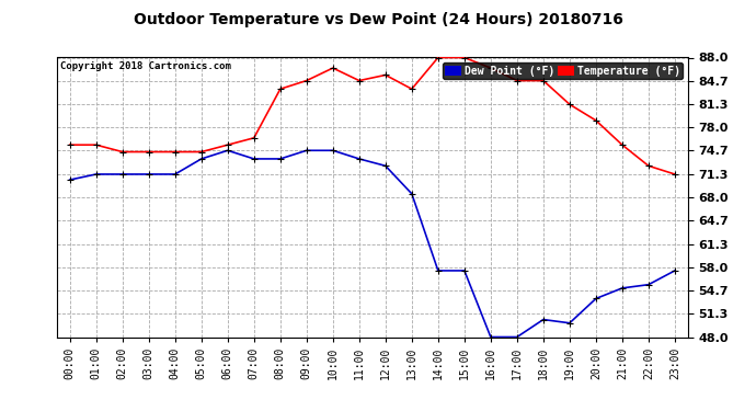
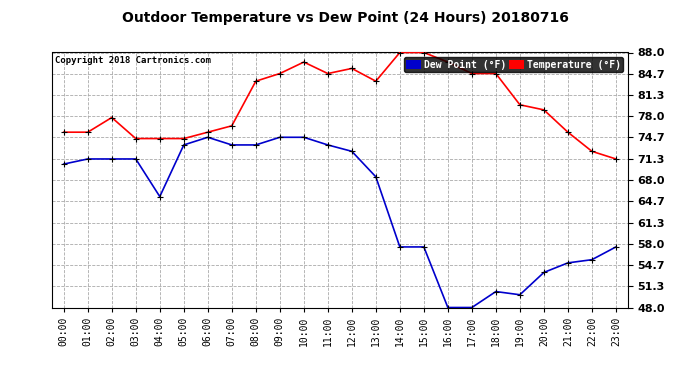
Temperature (°F)/02:00: 74.5 -> 77.8
Dew Point (°F)/04:00: 71.3 -> 65.4
Temperature (°F)/19:00: 81.3 -> 79.8
